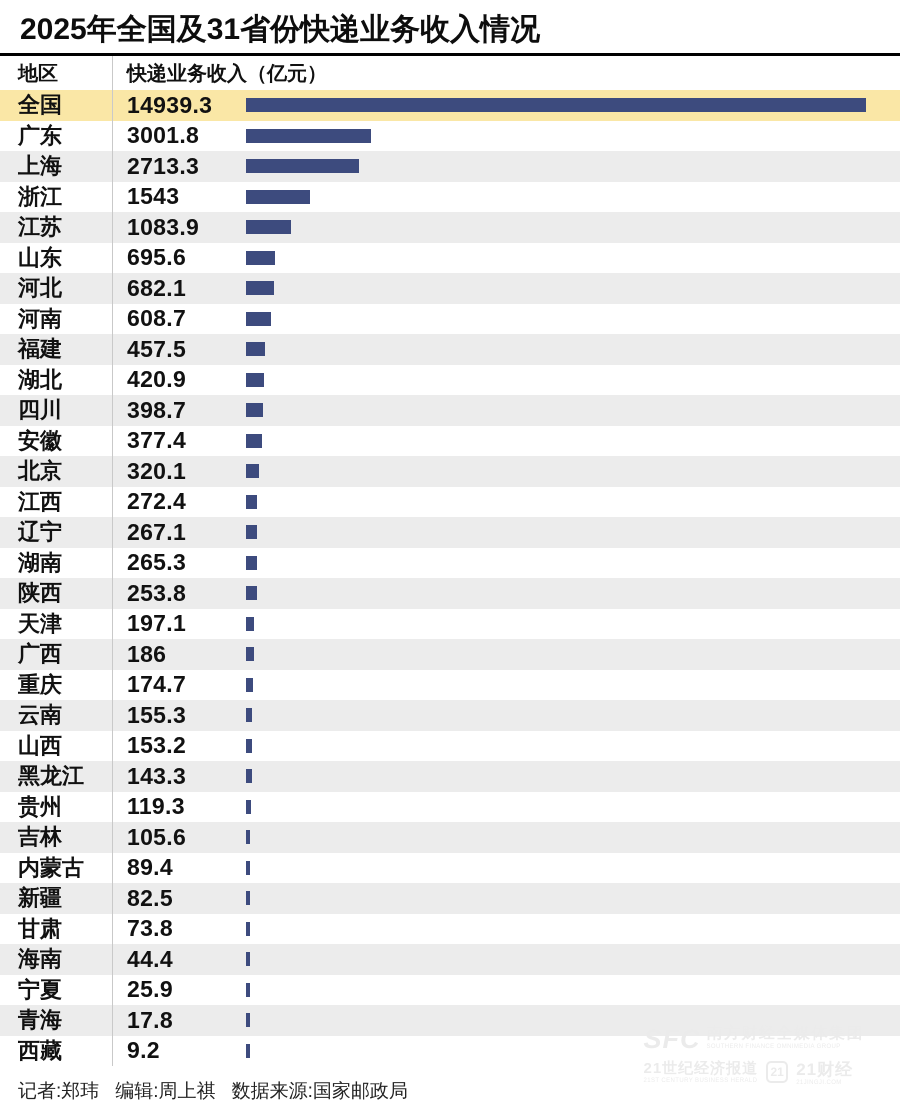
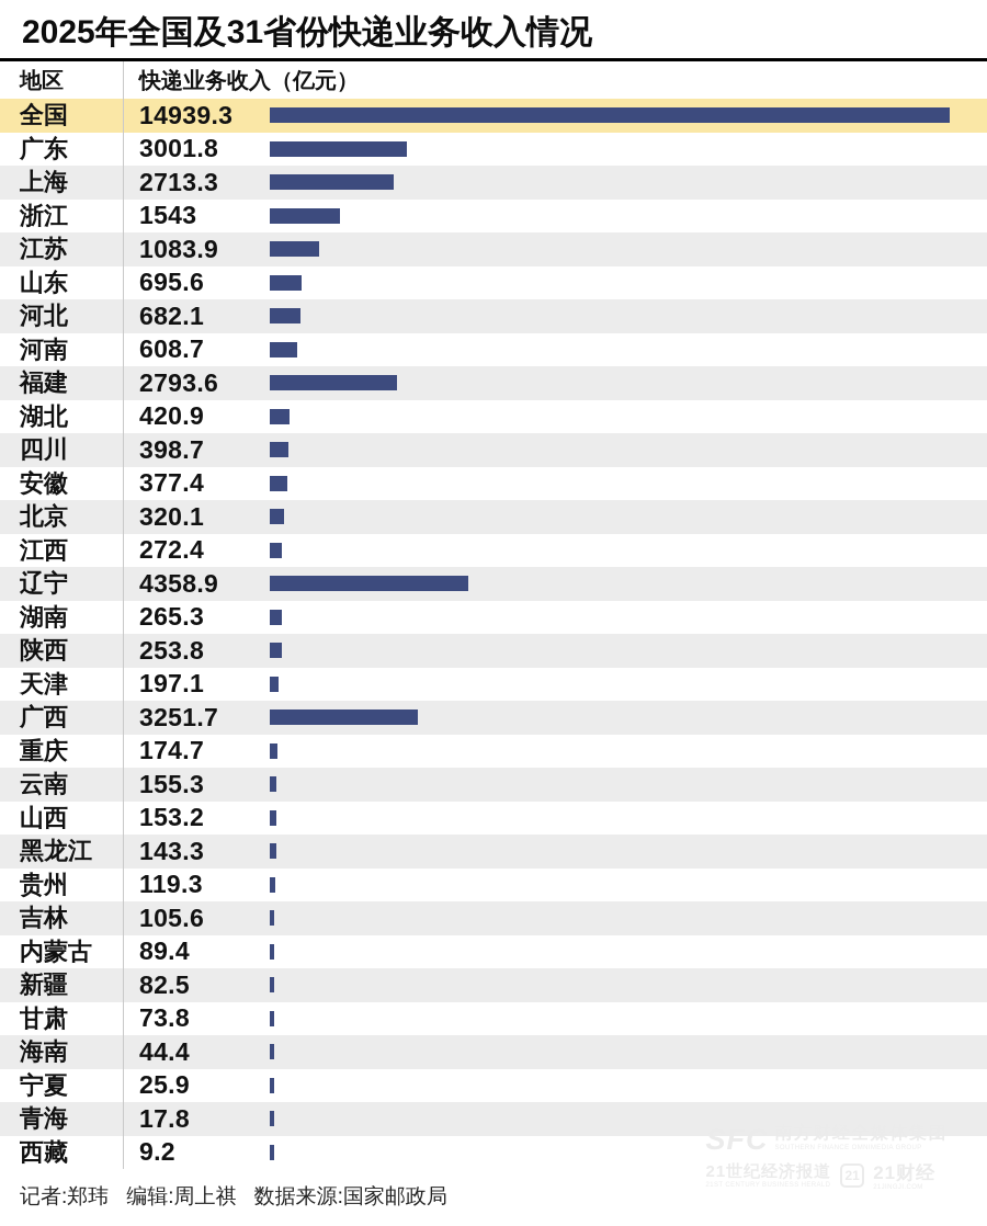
福建: 457.5 -> 2793.6
辽宁: 267.1 -> 4358.9
广西: 186 -> 3251.7
